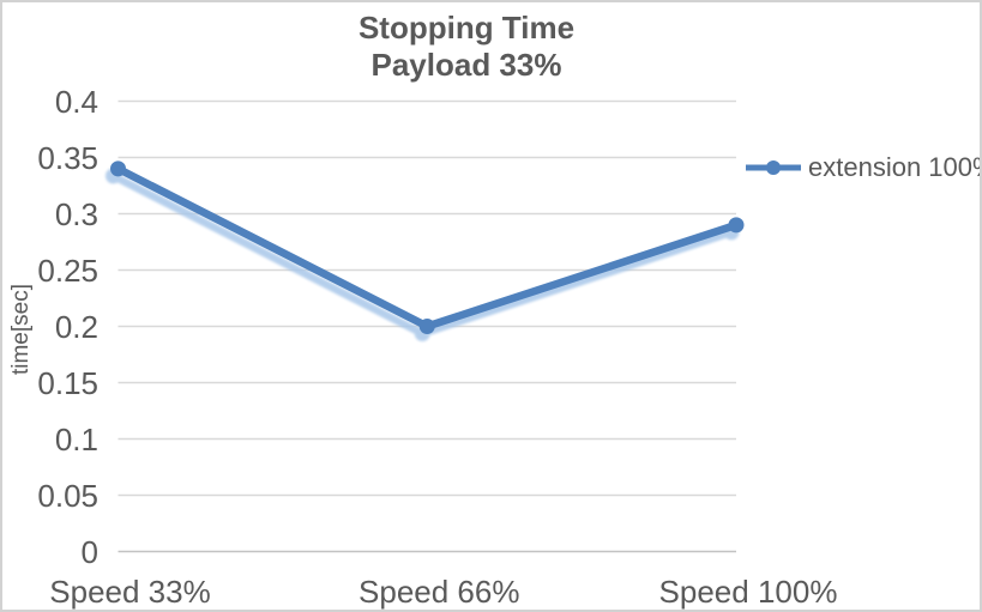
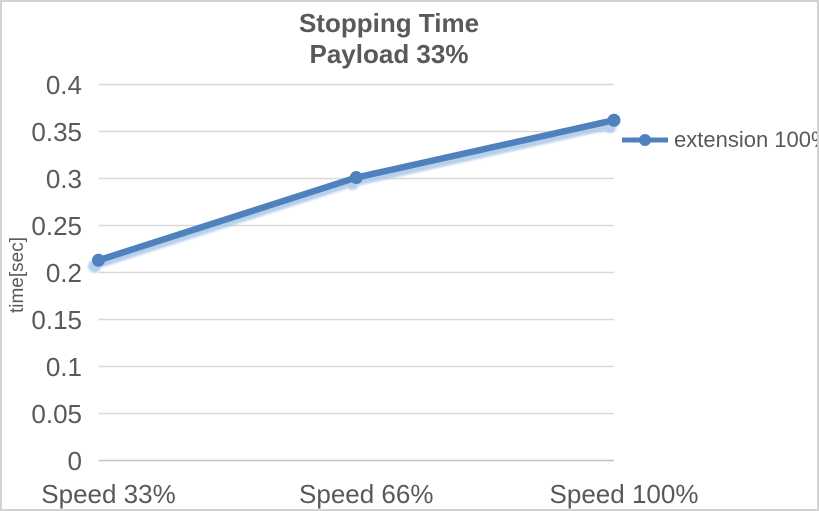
Speed 33%: 0.34 -> 0.21
Speed 66%: 0.20 -> 0.30
Speed 100%: 0.29 -> 0.36
